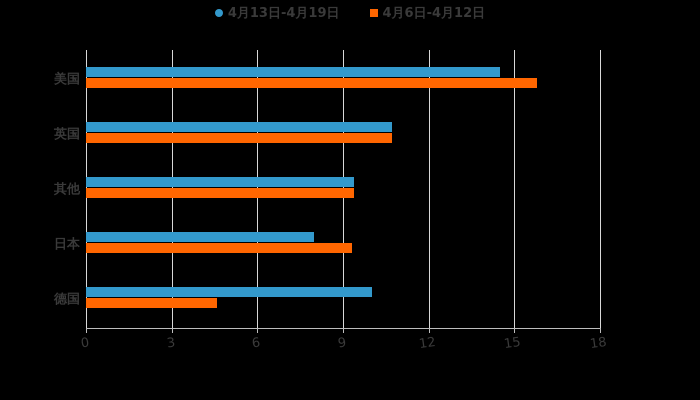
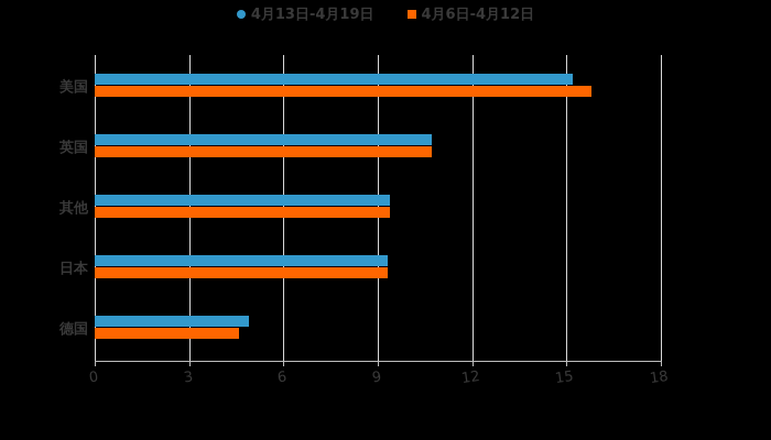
4月13日-4月19日/美国: 14.5 -> 15.2
4月13日-4月19日/日本: 8.0 -> 9.3
4月13日-4月19日/德国: 10.0 -> 4.9
